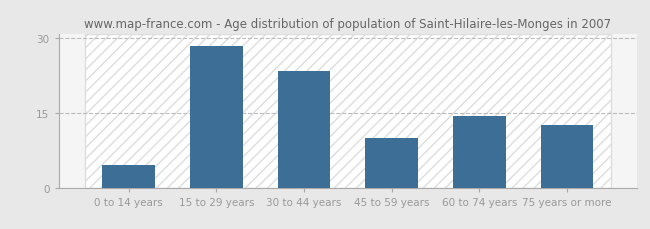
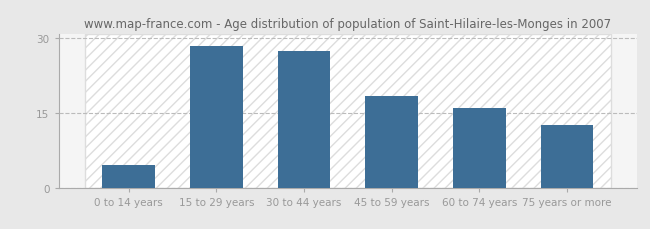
30 to 44 years: 23.5 -> 27.5
45 to 59 years: 10.0 -> 18.5
60 to 74 years: 14.5 -> 16.0
